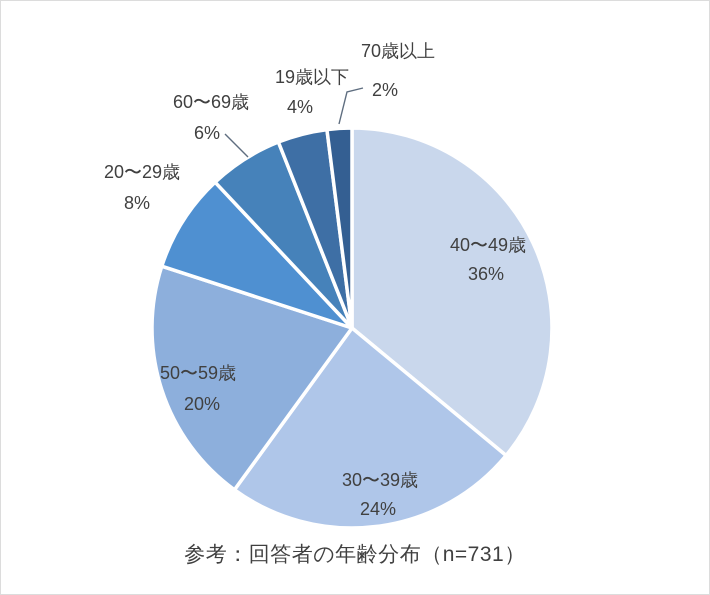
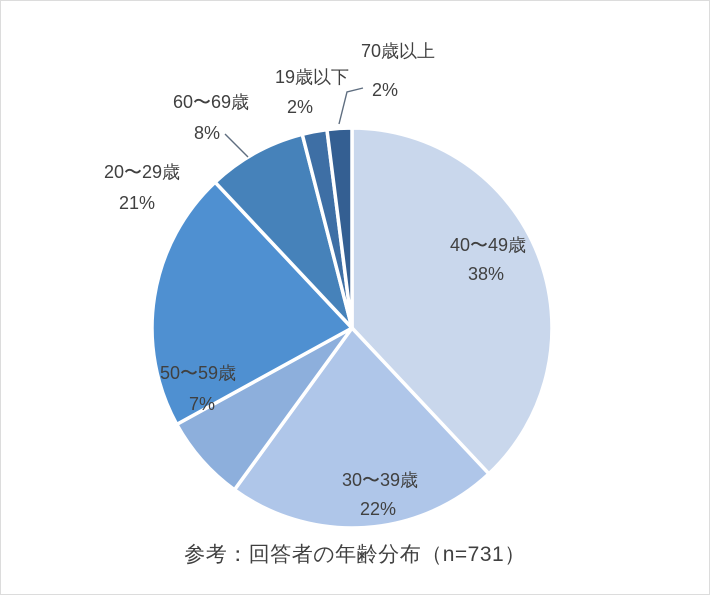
40〜49歳: 36% -> 38%
30〜39歳: 24% -> 22%
50〜59歳: 20% -> 7%
20〜29歳: 8% -> 21%
60〜69歳: 6% -> 8%
19歳以下: 4% -> 2%
